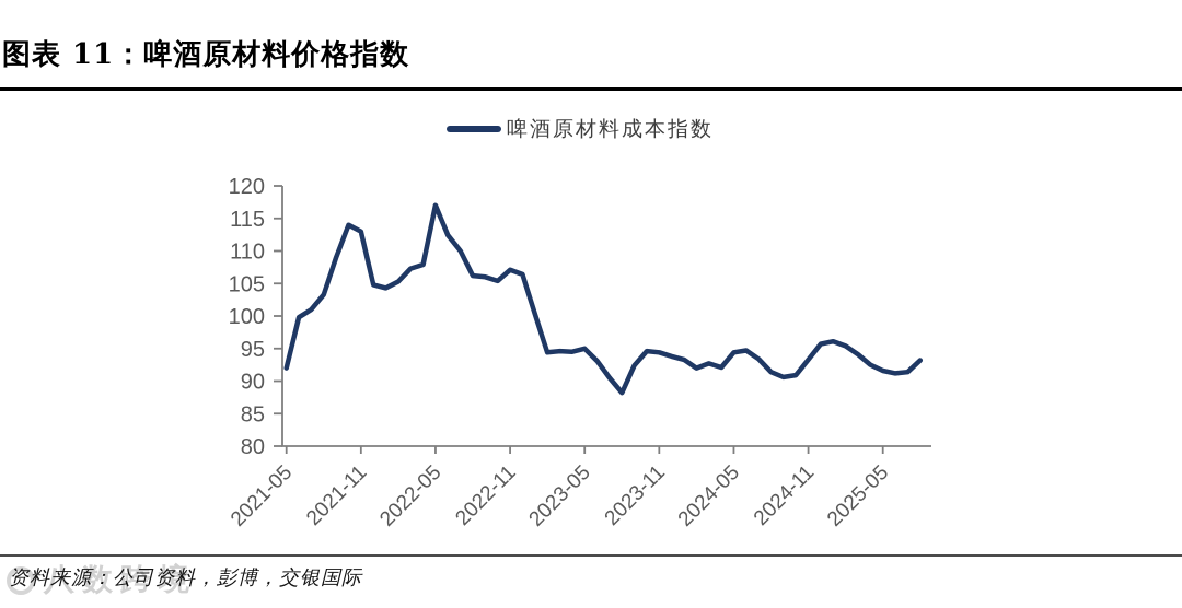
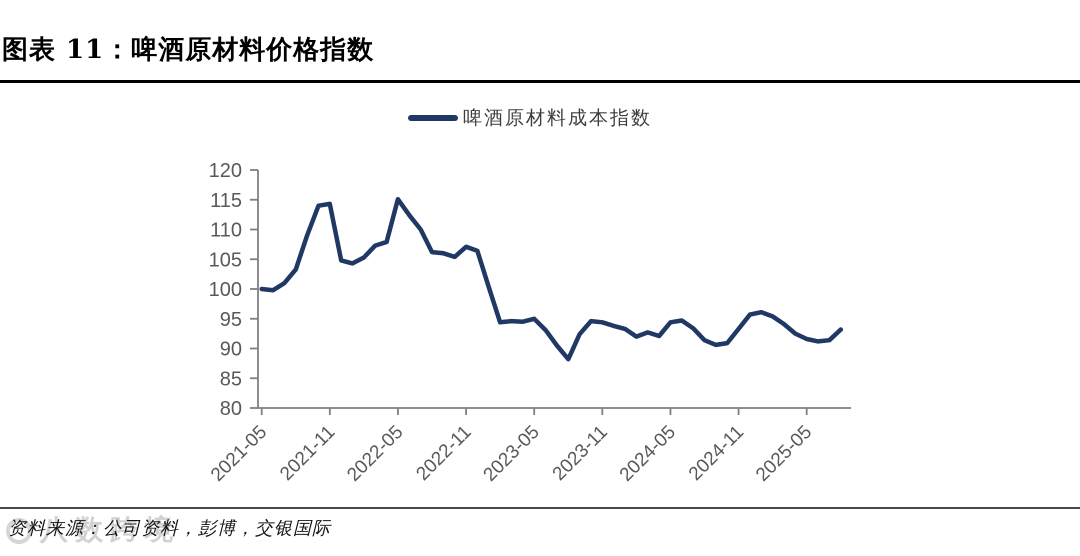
2021-05: 92 -> 100
2021-11: 113 -> 114
2022-05: 117 -> 115
